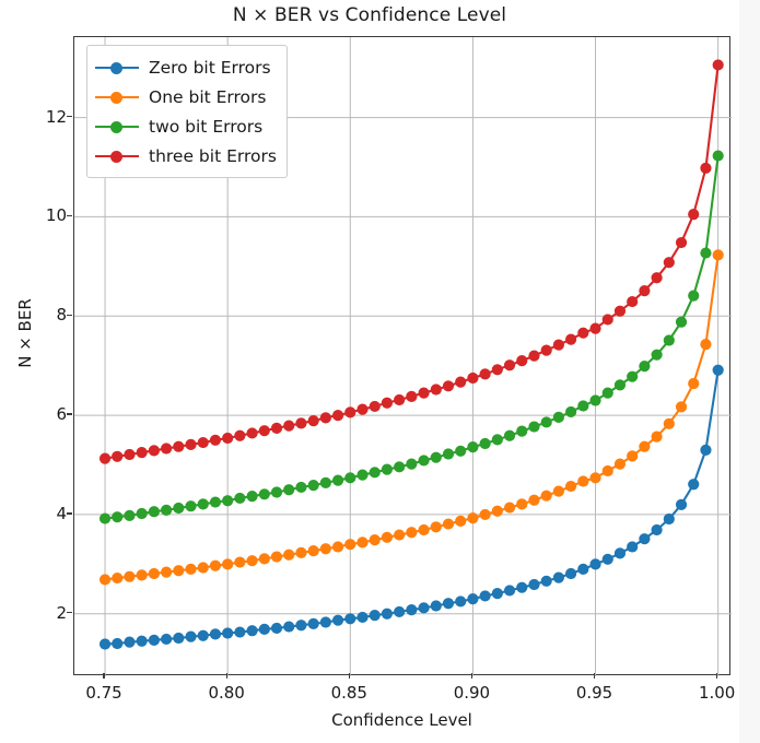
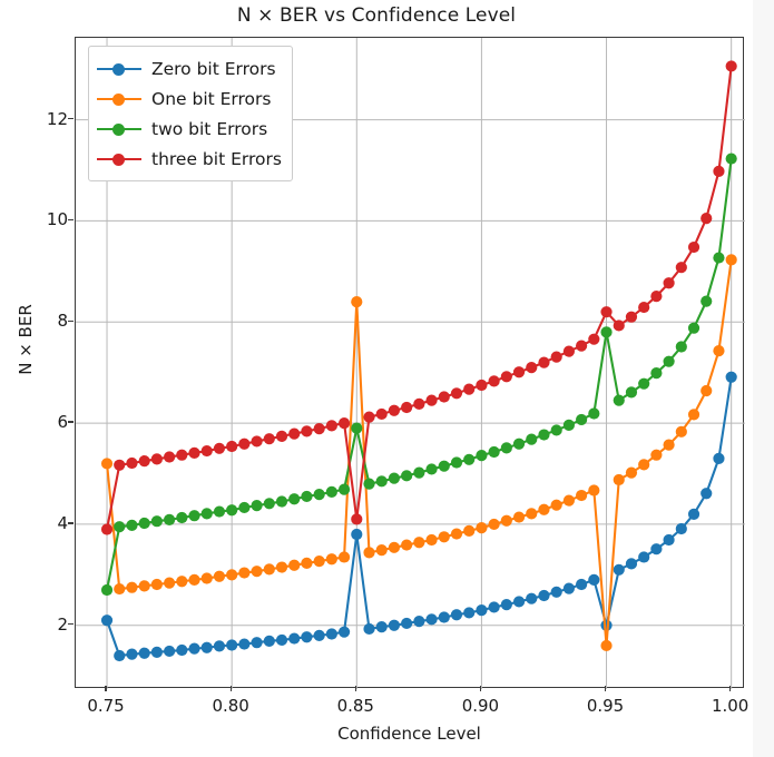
Zero bit Errors/0.75: 1.4 -> 2.1
One bit Errors/0.75: 2.7 -> 5.2
two bit Errors/0.75: 3.9 -> 2.7
three bit Errors/0.75: 5.1 -> 3.9
Zero bit Errors/0.85: 1.9 -> 3.8
One bit Errors/0.85: 3.4 -> 8.4
two bit Errors/0.85: 4.7 -> 5.9
three bit Errors/0.85: 6.1 -> 4.1
Zero bit Errors/0.95: 3.0 -> 2.0
One bit Errors/0.95: 4.7 -> 1.6
two bit Errors/0.95: 6.3 -> 7.8
three bit Errors/0.95: 7.8 -> 8.2
